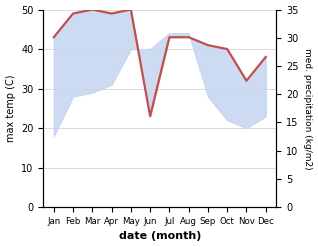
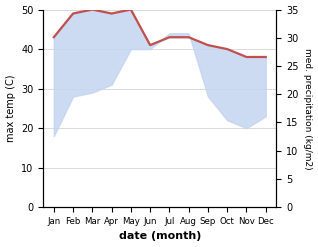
Jun: 23 -> 41
Nov: 32 -> 38
